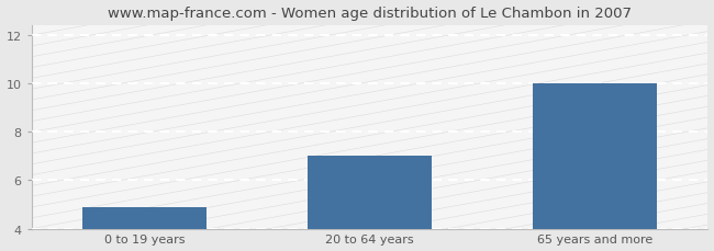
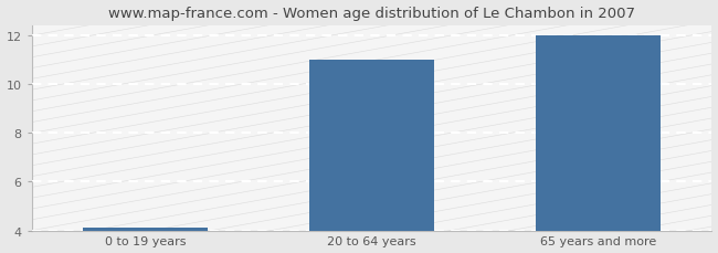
0 to 19 years: 4.9 -> 4.1
20 to 64 years: 7.0 -> 11.0
65 years and more: 10.0 -> 12.0
